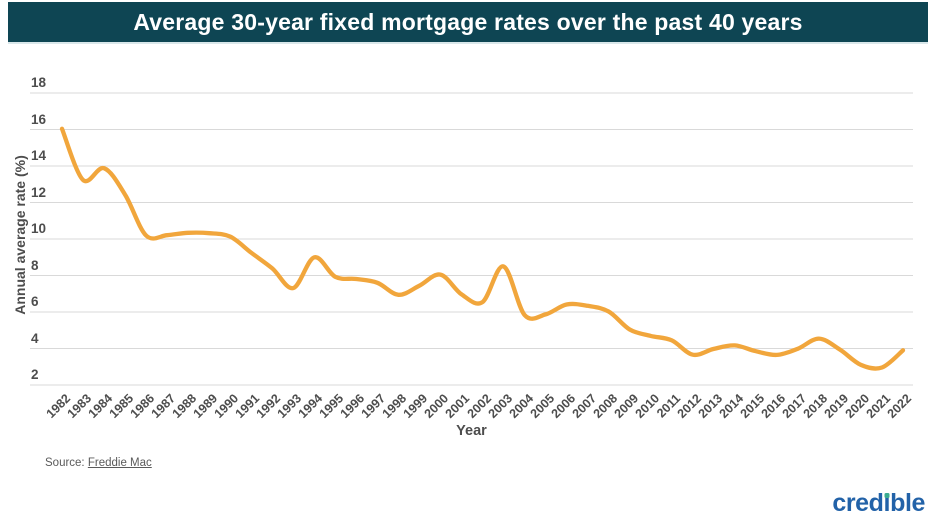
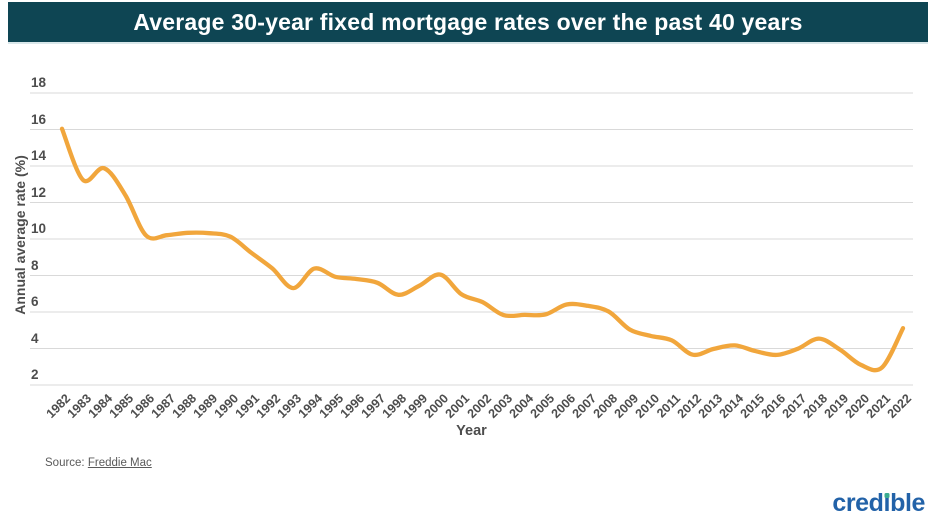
1994: 9.0 -> 8.4
2003: 8.5 -> 5.8
2022: 3.9 -> 5.1
